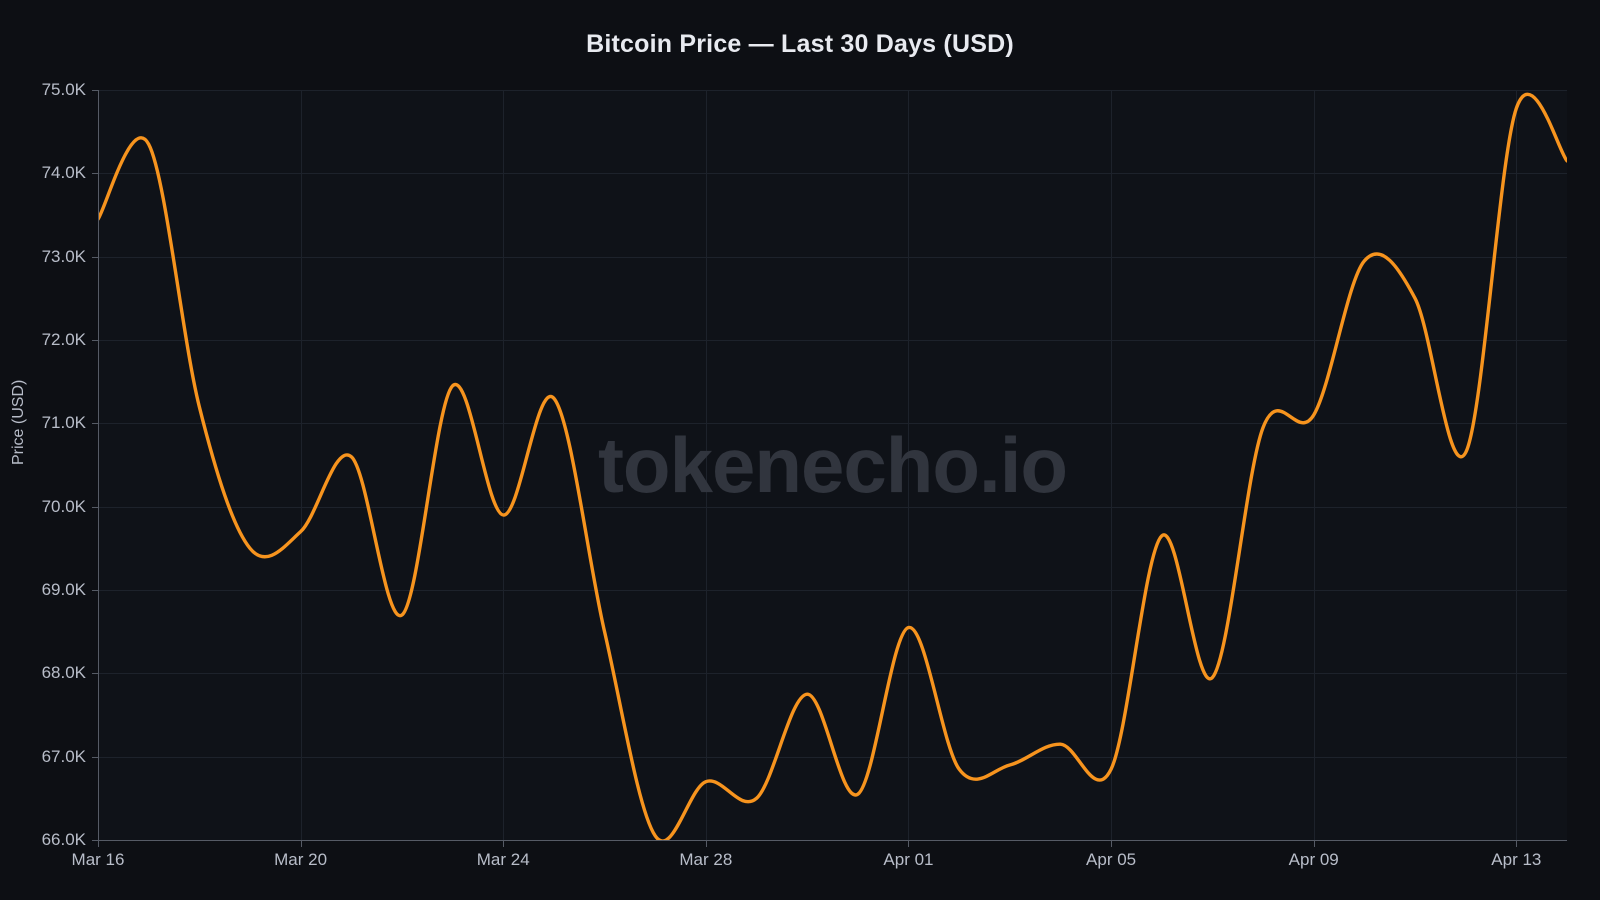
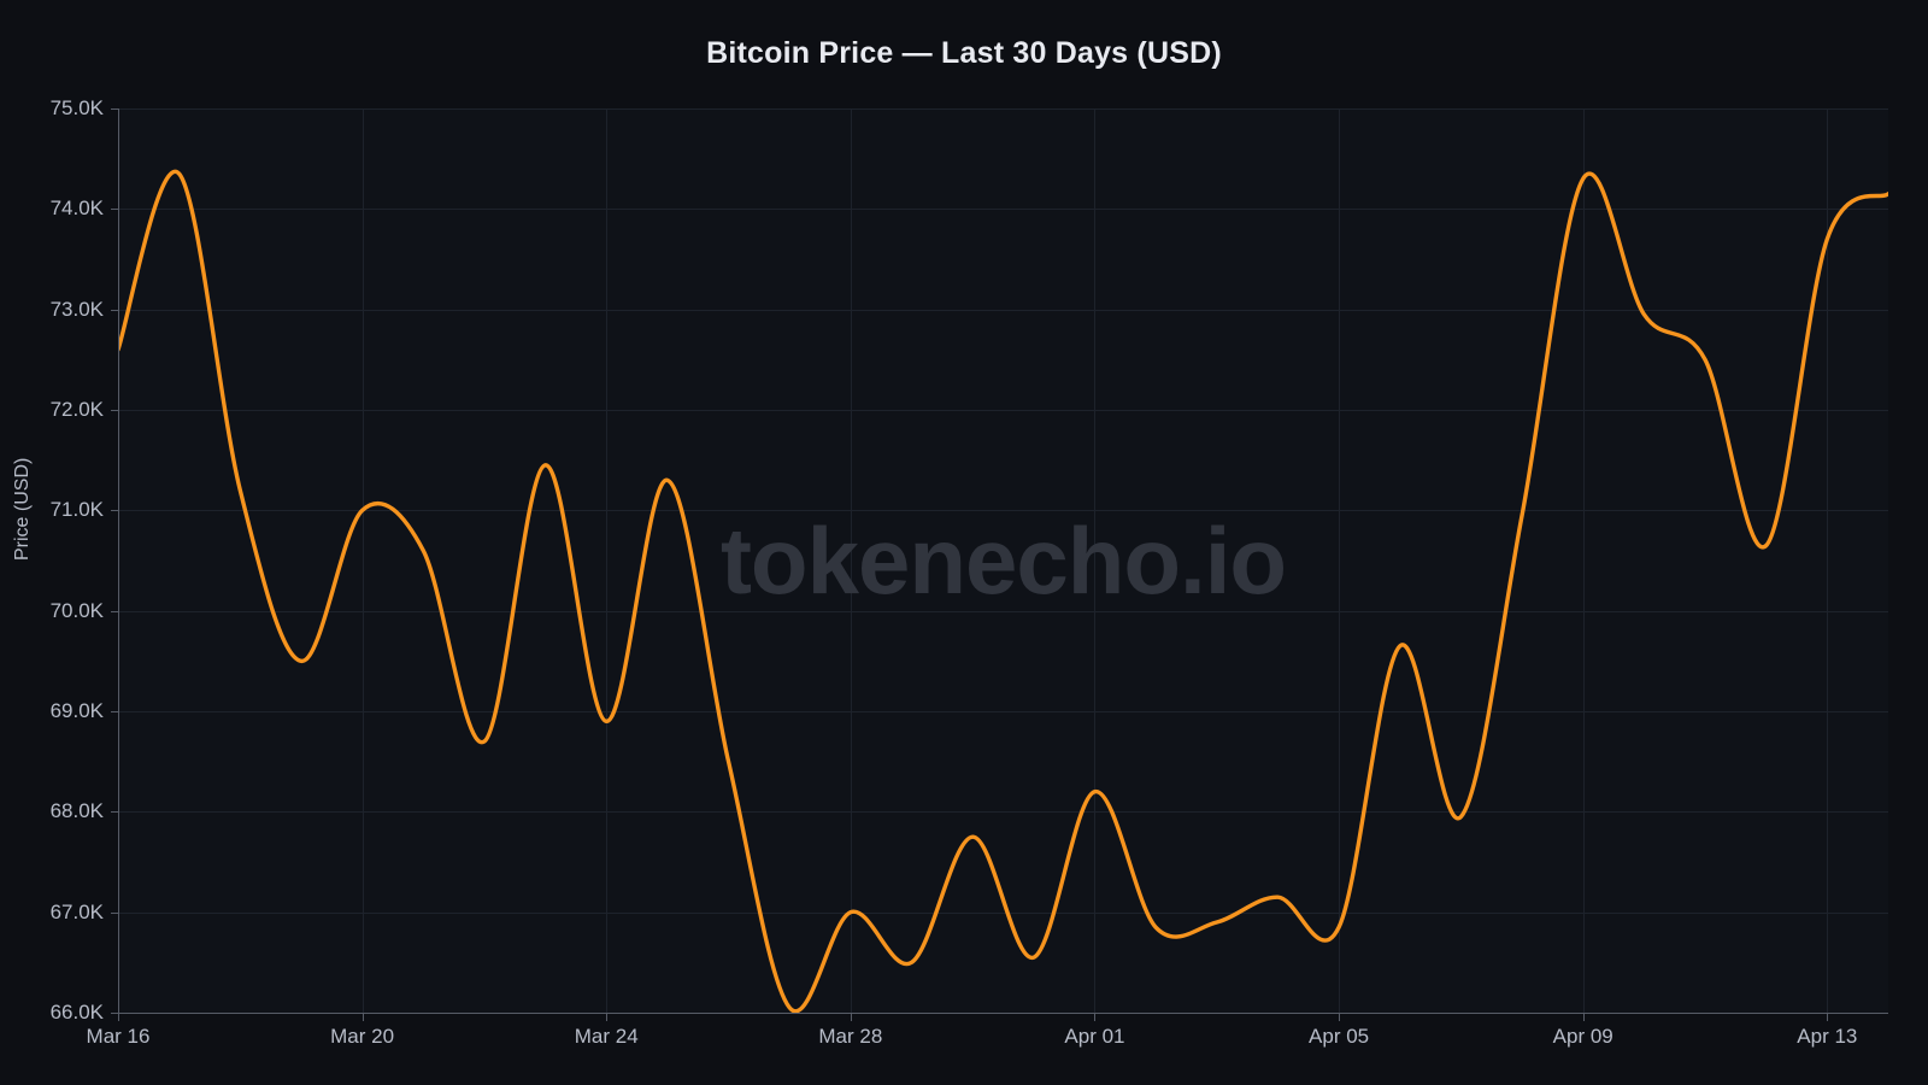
Mar 16: 73.4K -> 72.6K
Mar 20: 69.7K -> 71.0K
Mar 24: 69.9K -> 68.9K
Mar 28: 66.7K -> 67.0K
Apr 01: 68.6K -> 68.2K
Apr 09: 71.1K -> 74.3K
Apr 13: 74.8K -> 73.7K
